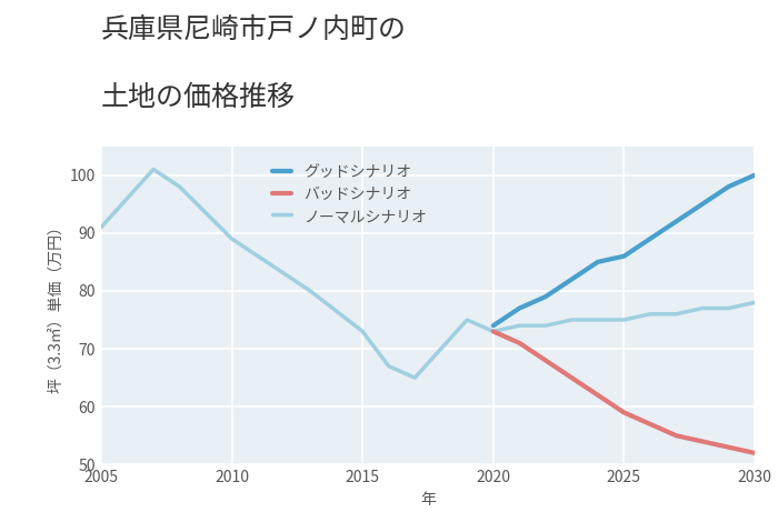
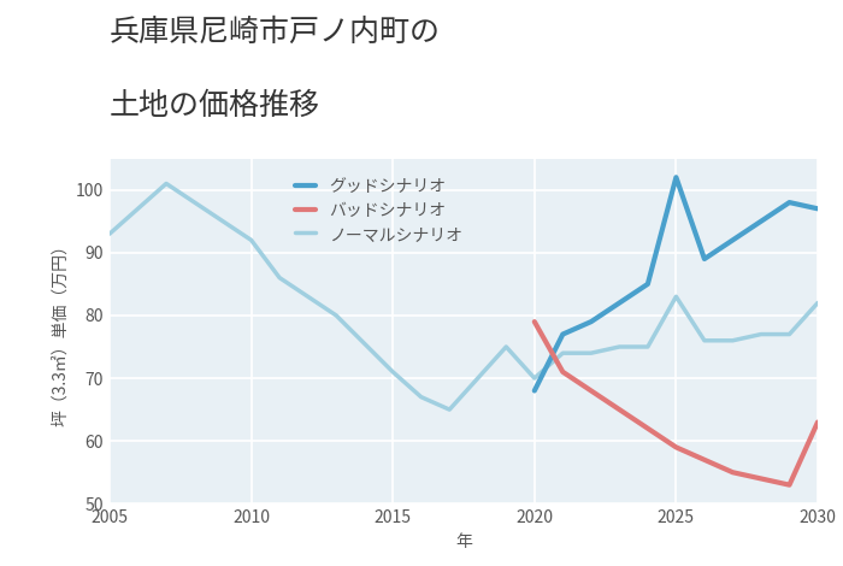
ノーマルシナリオ/2005: 91 -> 93
ノーマルシナリオ/2010: 89 -> 92
ノーマルシナリオ/2015: 73 -> 71
ノーマルシナリオ/2020: 73 -> 70
グッドシナリオ/2020: 74 -> 68
バッドシナリオ/2020: 73 -> 79
ノーマルシナリオ/2025: 75 -> 83
グッドシナリオ/2025: 86 -> 102
ノーマルシナリオ/2030: 78 -> 82
グッドシナリオ/2030: 100 -> 97
バッドシナリオ/2030: 52 -> 63
